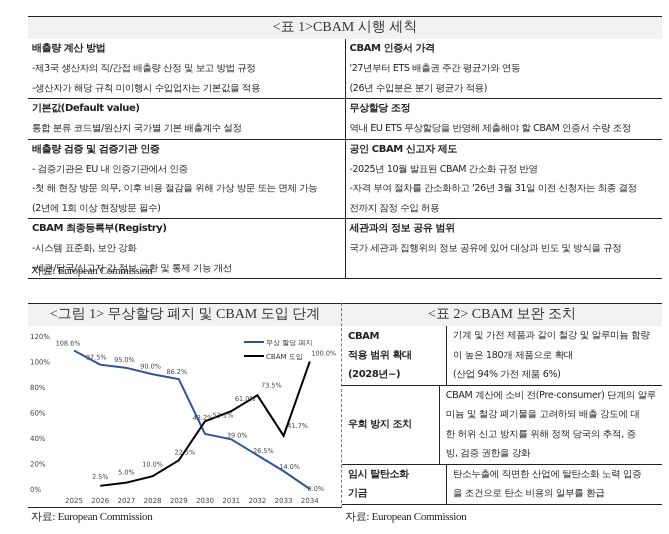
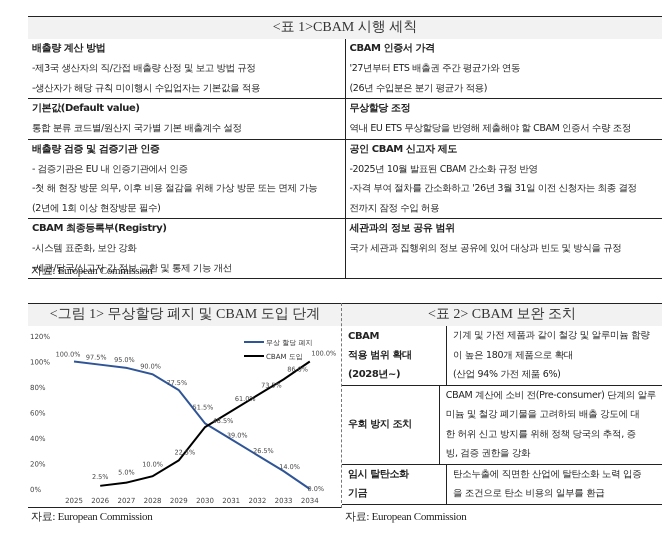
무상 할당 폐지/2025: 108.6% -> 100.0%
무상 할당 폐지/2029: 86.2% -> 77.5%
무상 할당 폐지/2030: 43.2% -> 51.5%
CBAM 도입/2030: 53.1% -> 48.5%
CBAM 도입/2033: 41.7% -> 86.0%
